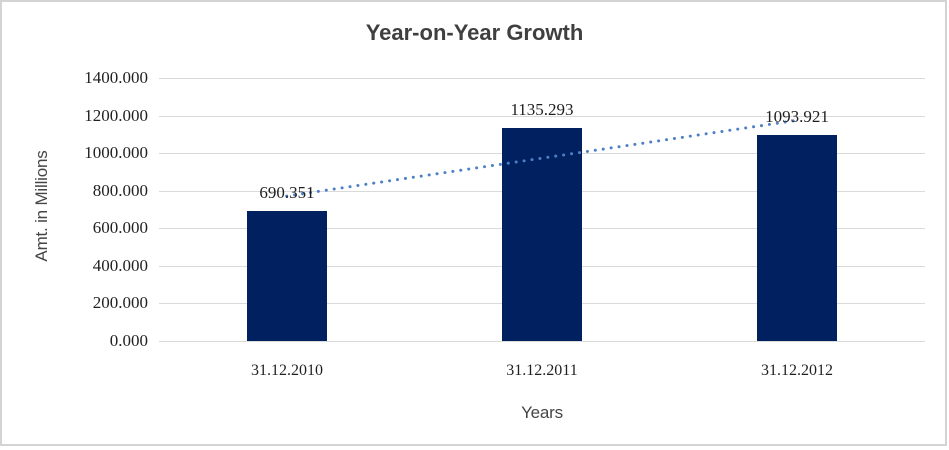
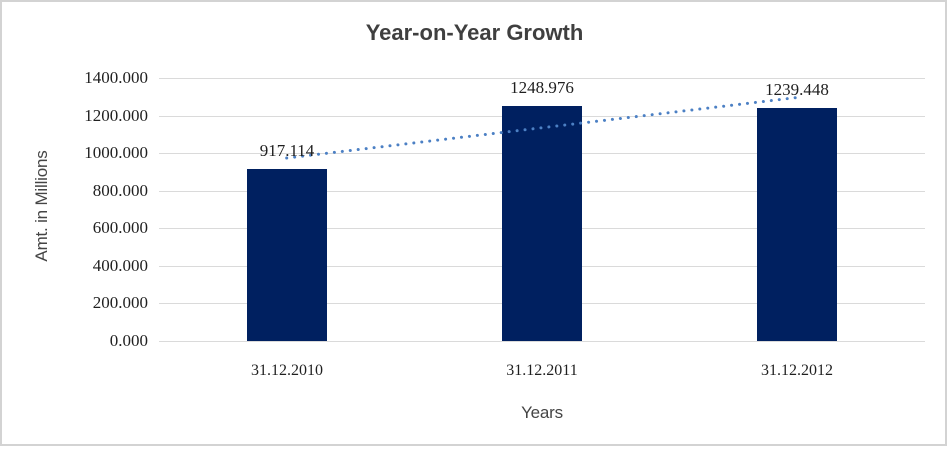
31.12.2010: 690.351 -> 917.114
31.12.2011: 1135.293 -> 1248.976
31.12.2012: 1093.921 -> 1239.448
